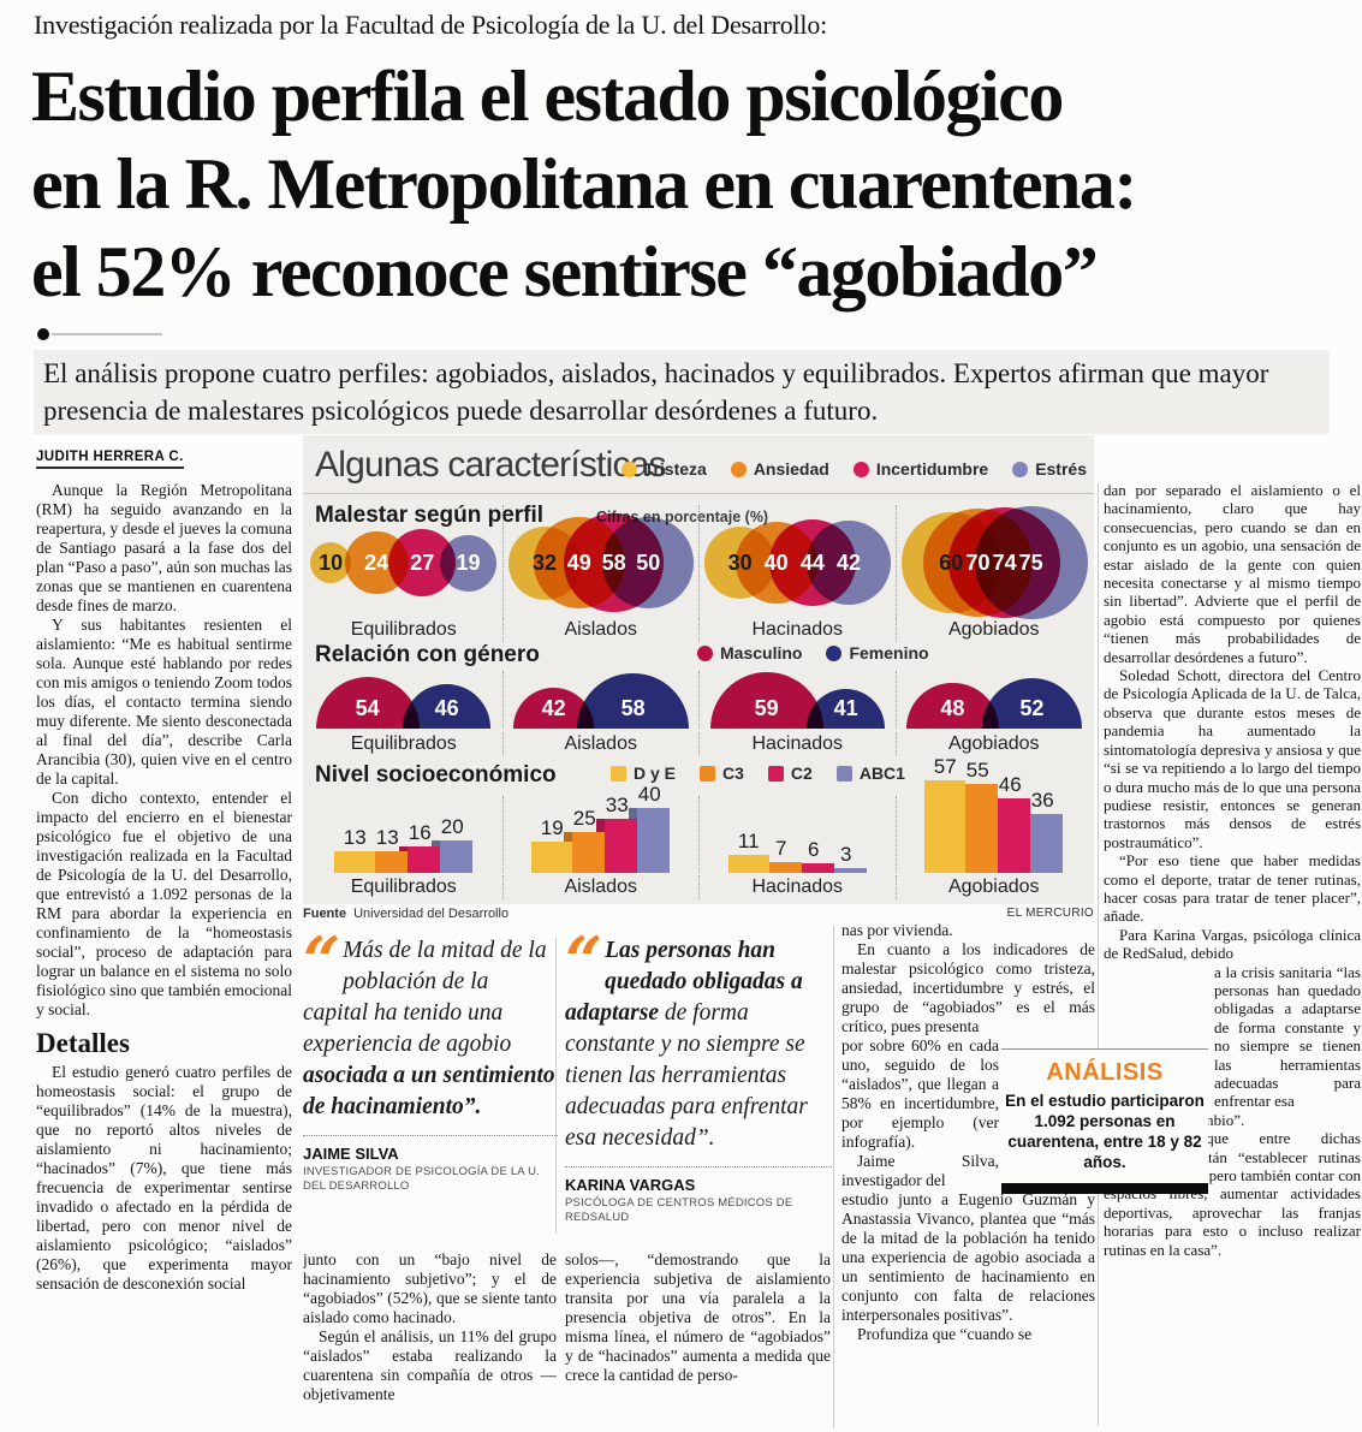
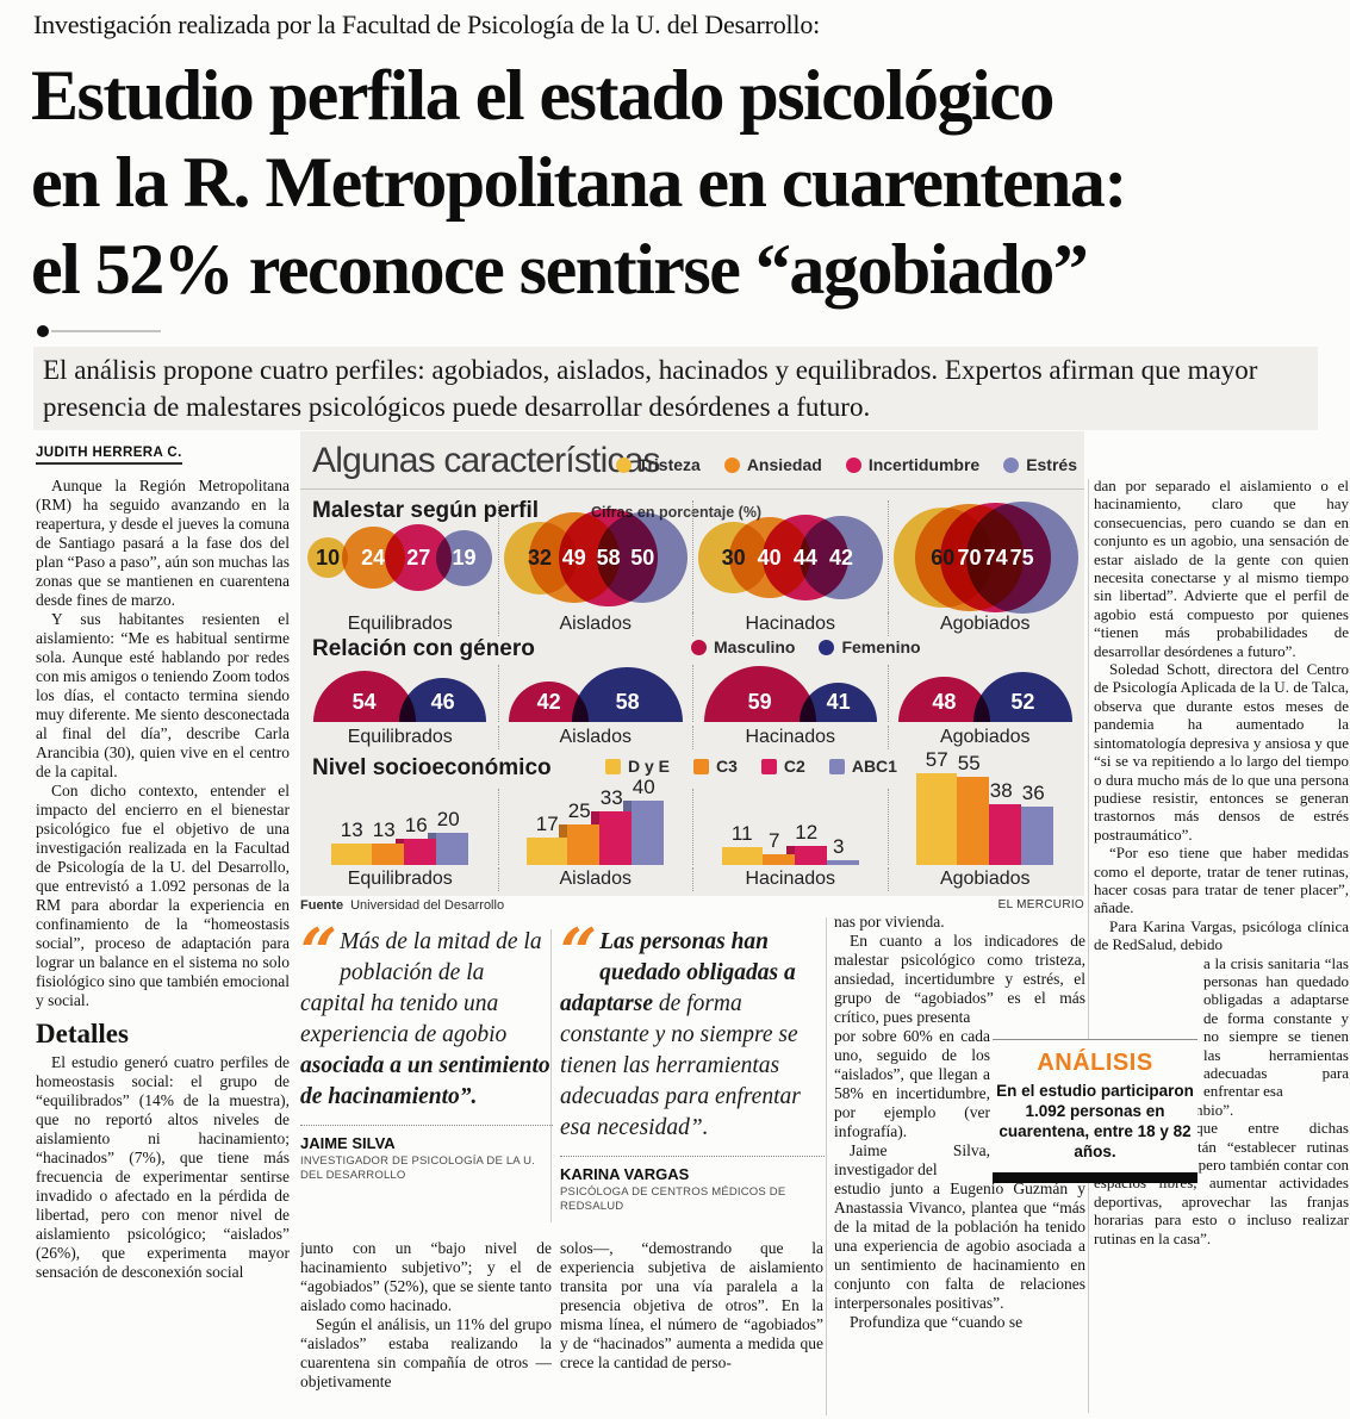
Nivel socioeconómico/D y E/Aislados: 19 -> 17
Nivel socioeconómico/C2/Hacinados: 6 -> 12
Nivel socioeconómico/C2/Agobiados: 46 -> 38
